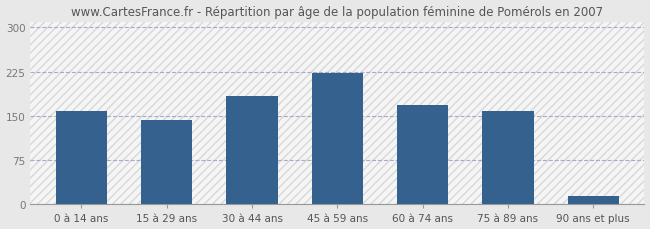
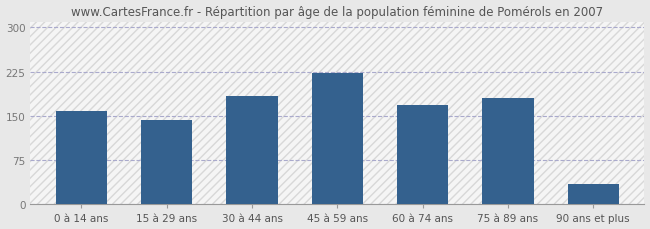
75 à 89 ans: 158 -> 180
90 ans et plus: 15 -> 34
